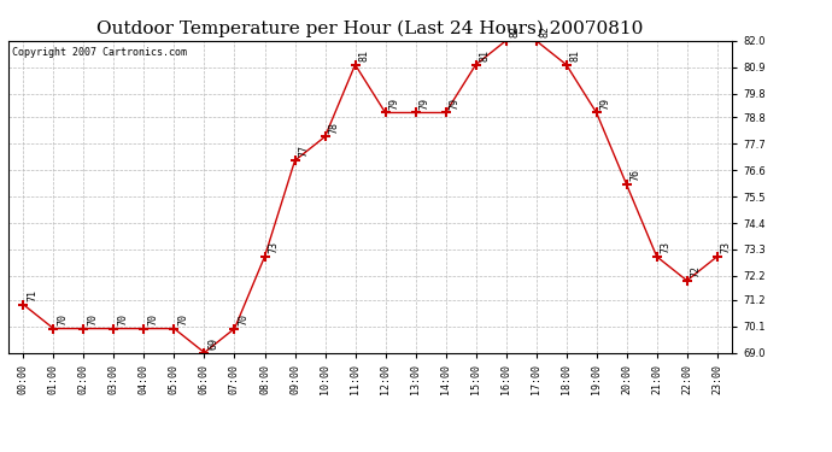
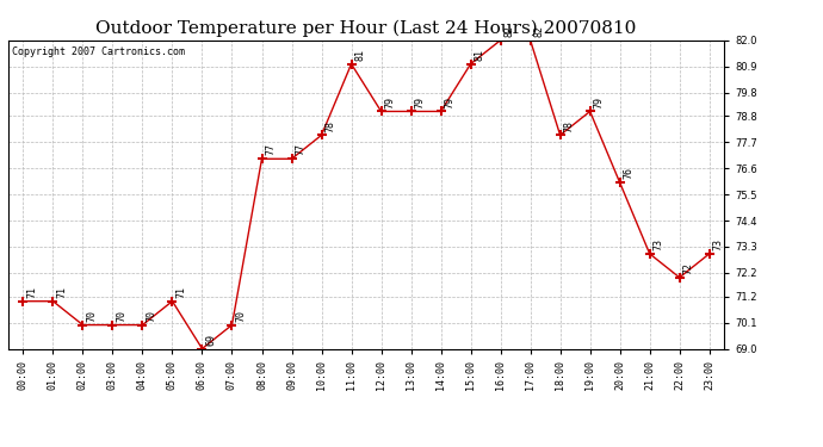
01:00: 70 -> 71
05:00: 70 -> 71
08:00: 73 -> 77
18:00: 81 -> 78
